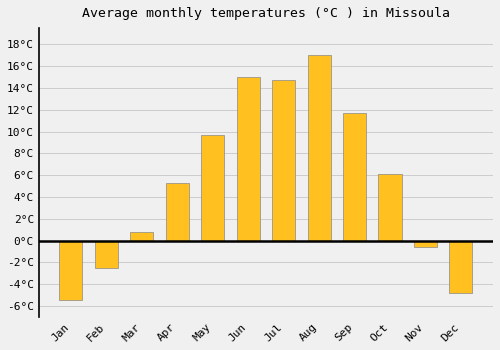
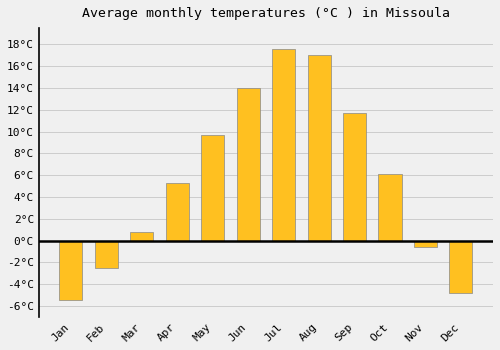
Jun: 15.0°C -> 14.0°C
Jul: 14.7°C -> 17.6°C
